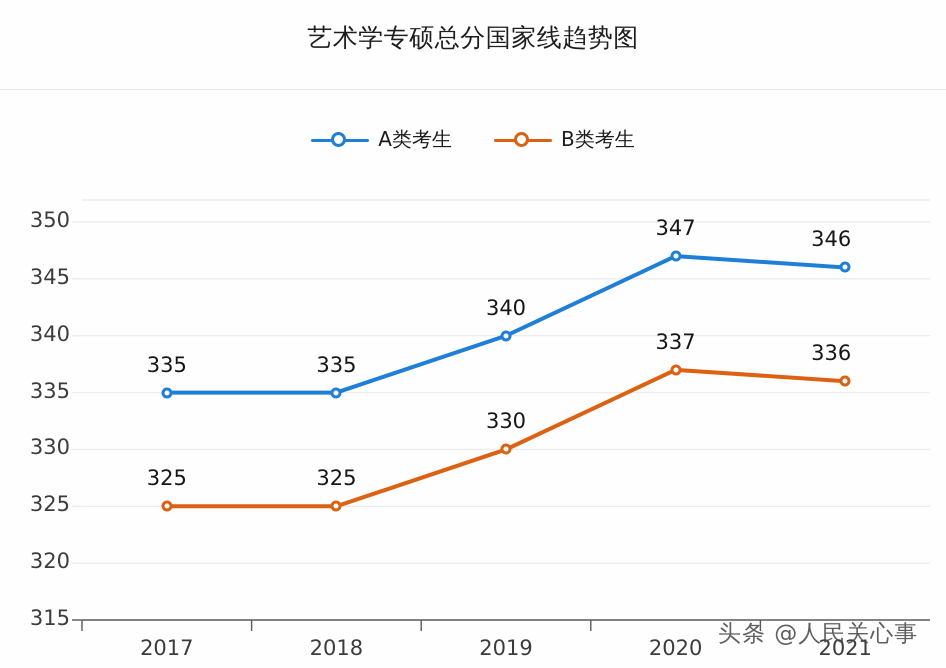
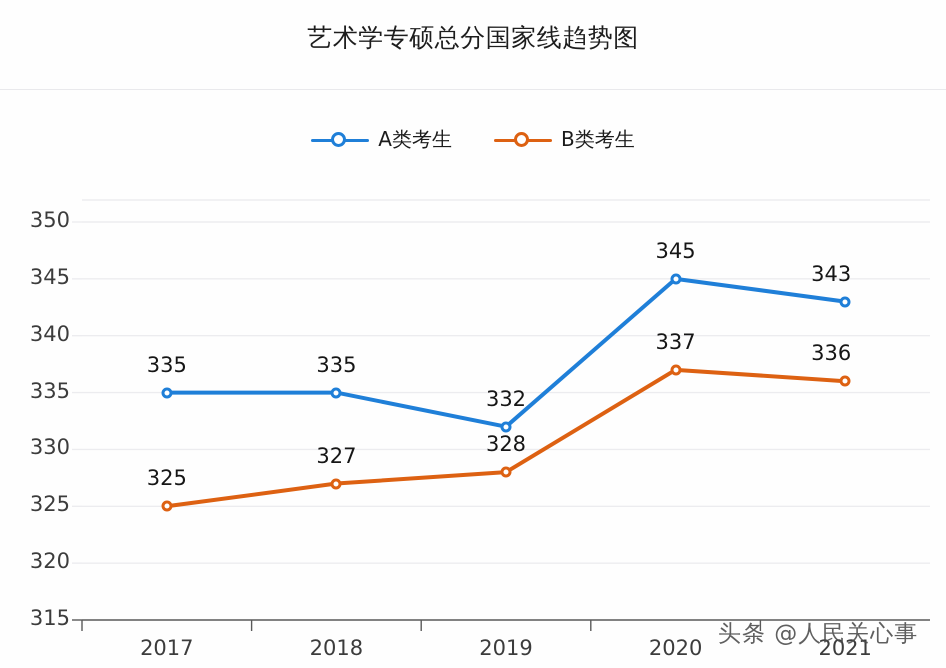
B类考生/2018: 325 -> 327
A类考生/2019: 340 -> 332
B类考生/2019: 330 -> 328
A类考生/2020: 347 -> 345
A类考生/2021: 346 -> 343
